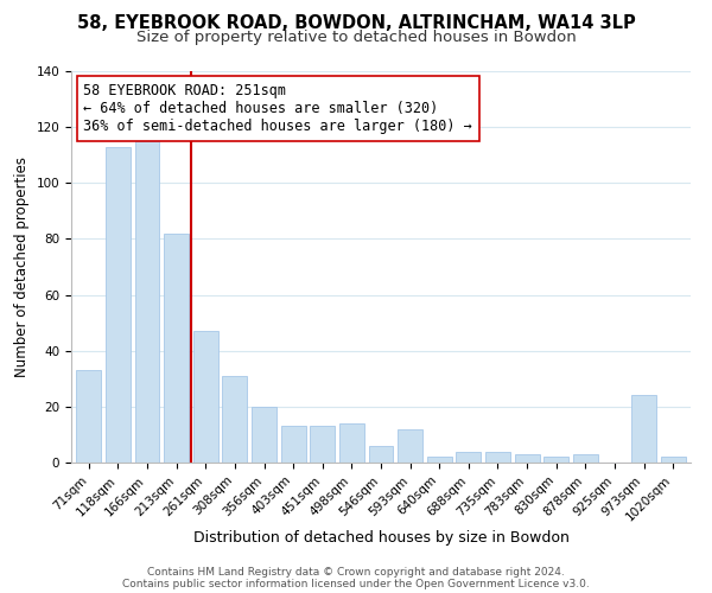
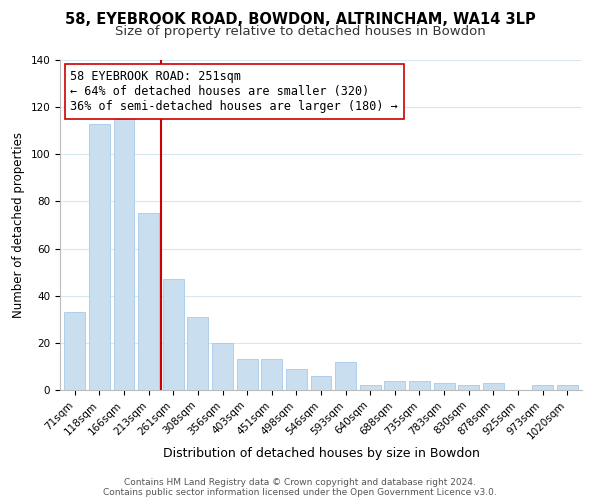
213sqm: 82 -> 75
498sqm: 14 -> 9
973sqm: 24 -> 2
